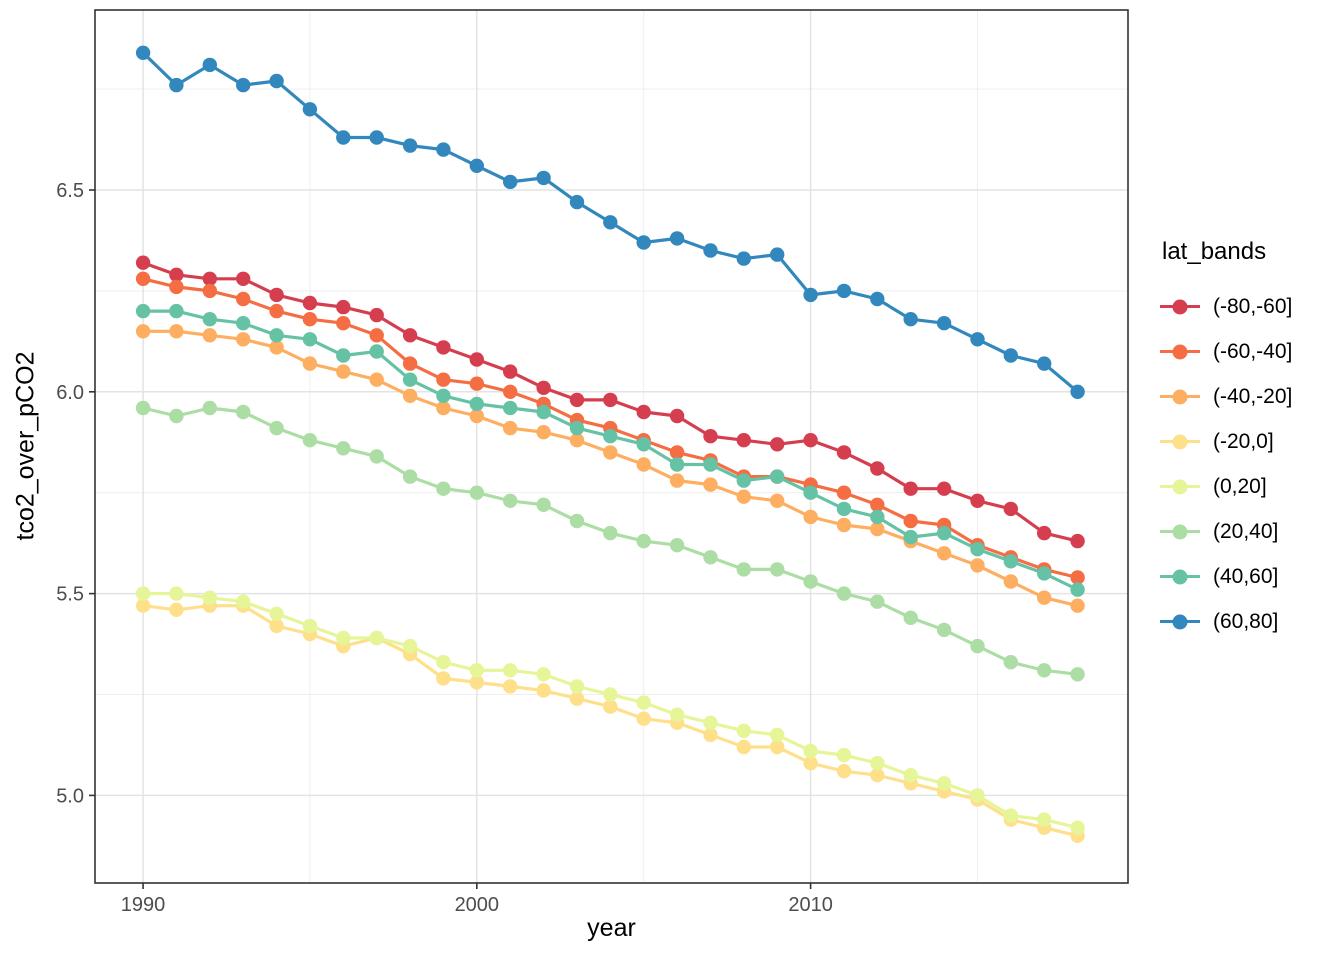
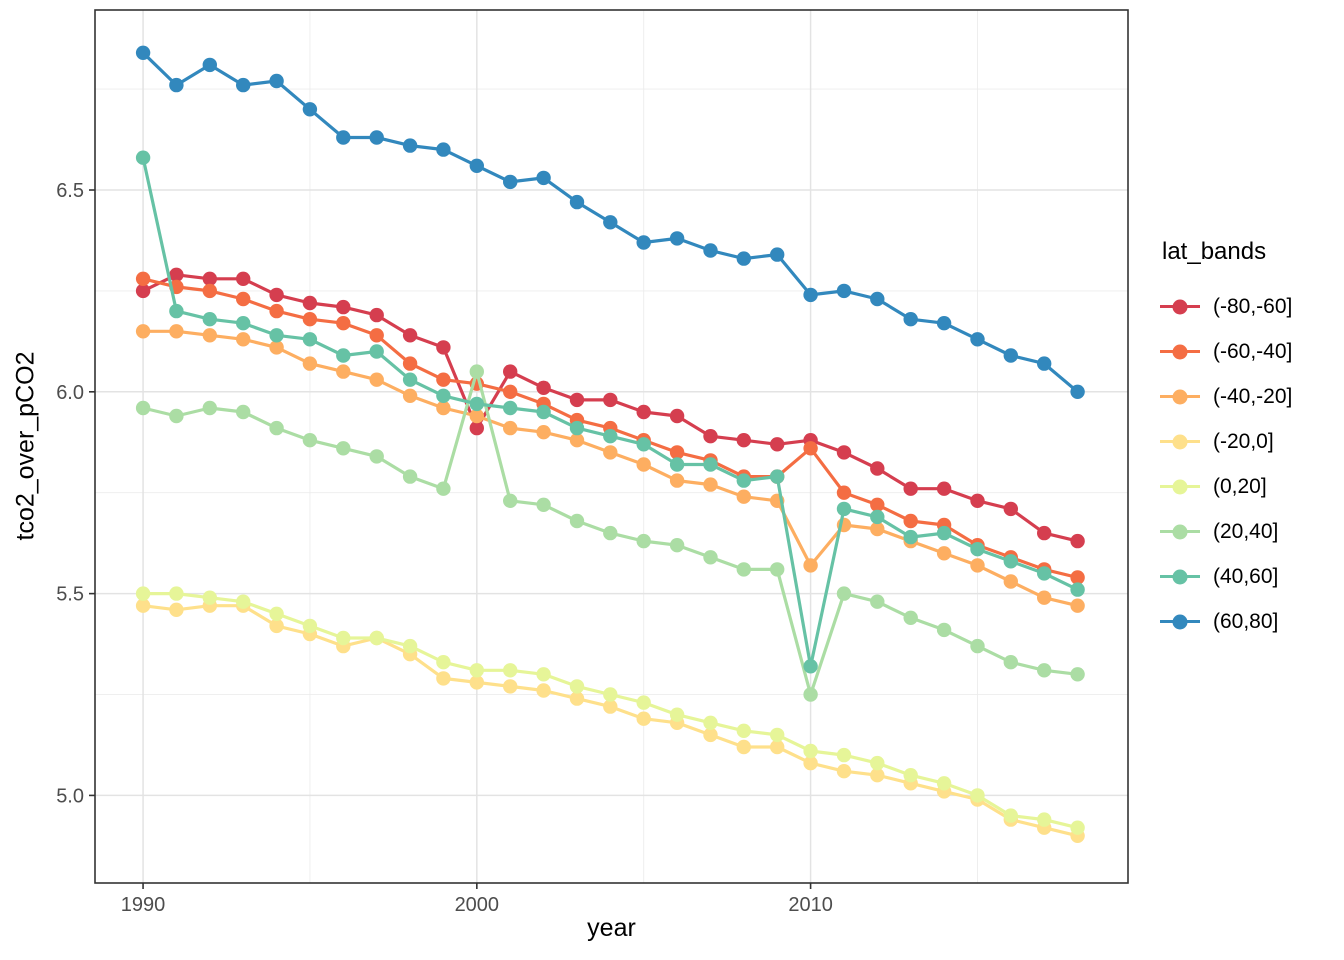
(-80,-60]/1990: 6.32 -> 6.25
(40,60]/1990: 6.20 -> 6.58
(-80,-60]/2000: 6.08 -> 5.91
(20,40]/2000: 5.75 -> 6.05
(-60,-40]/2010: 5.77 -> 5.86
(-40,-20]/2010: 5.69 -> 5.57
(20,40]/2010: 5.53 -> 5.25
(40,60]/2010: 5.75 -> 5.32
